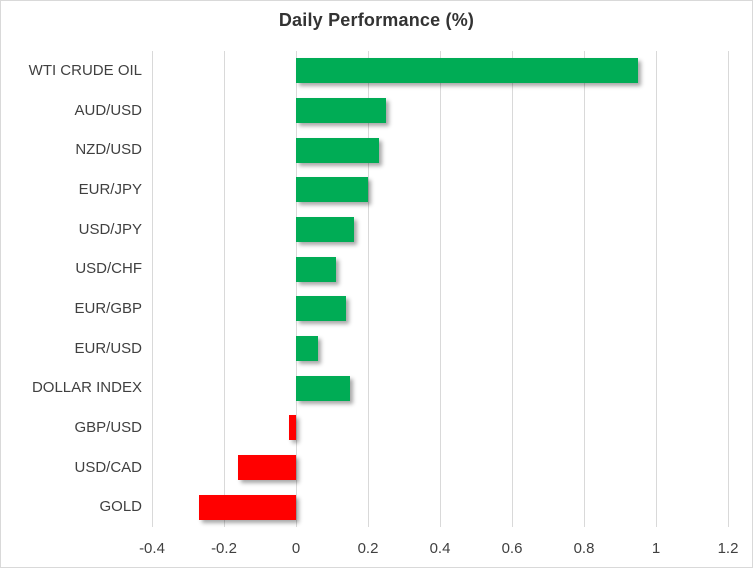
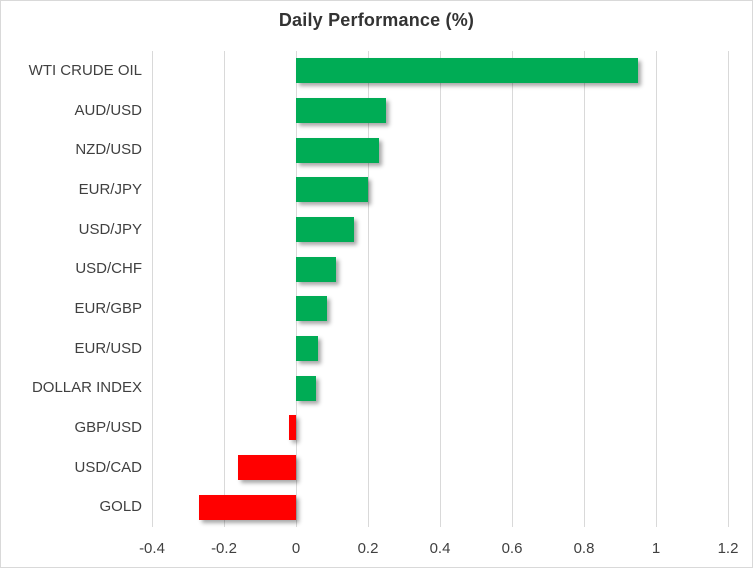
EUR/GBP: 0.14 -> 0.09
DOLLAR INDEX: 0.15 -> 0.06
